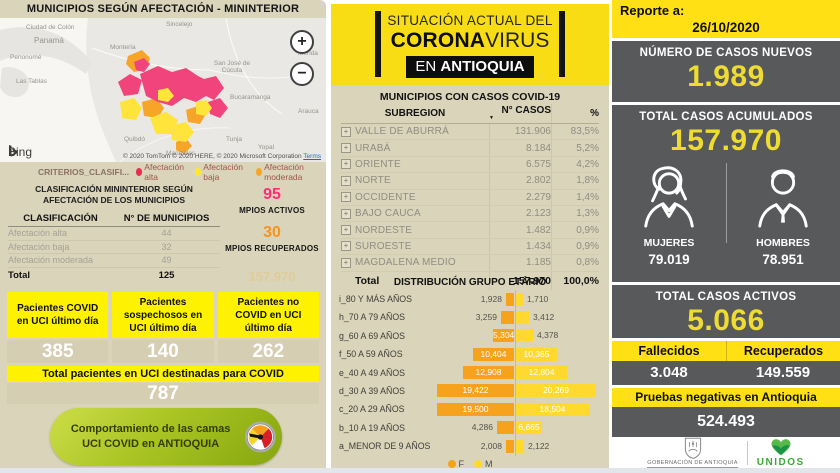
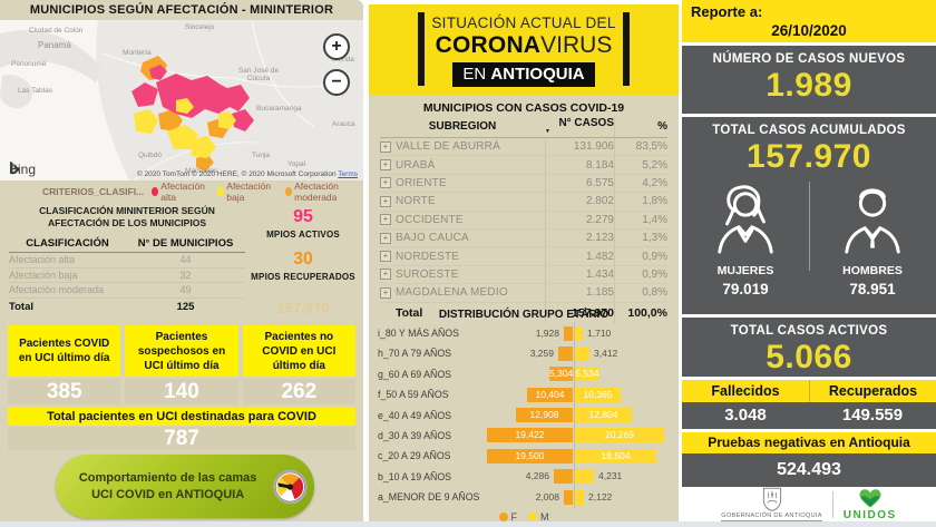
DISTRIBUCIÓN GRUPO ETÁRIO/M/g_60 A 69 AÑOS: 4,378 -> 5,534
DISTRIBUCIÓN GRUPO ETÁRIO/M/b_10 A 19 AÑOS: 6,665 -> 4,231
